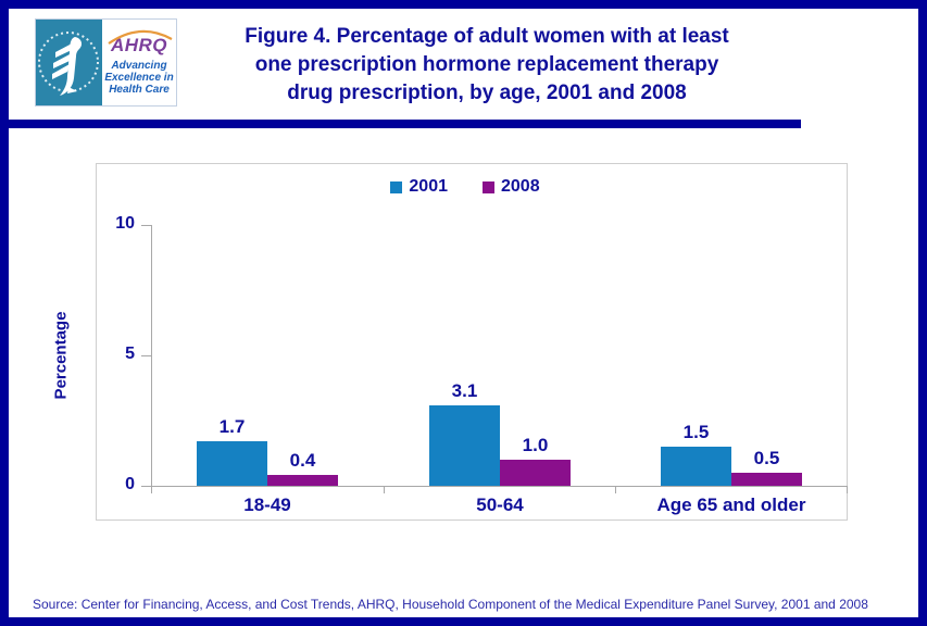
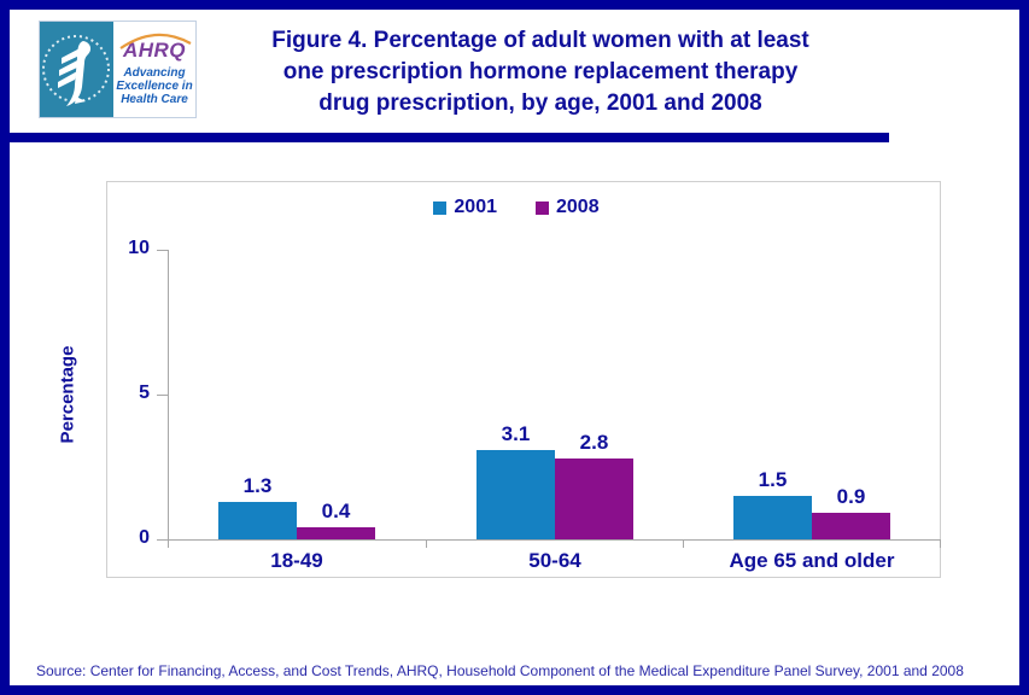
2001/18-49: 1.7 -> 1.3
2008/50-64: 1.0 -> 2.8
2008/Age 65 and older: 0.5 -> 0.9
